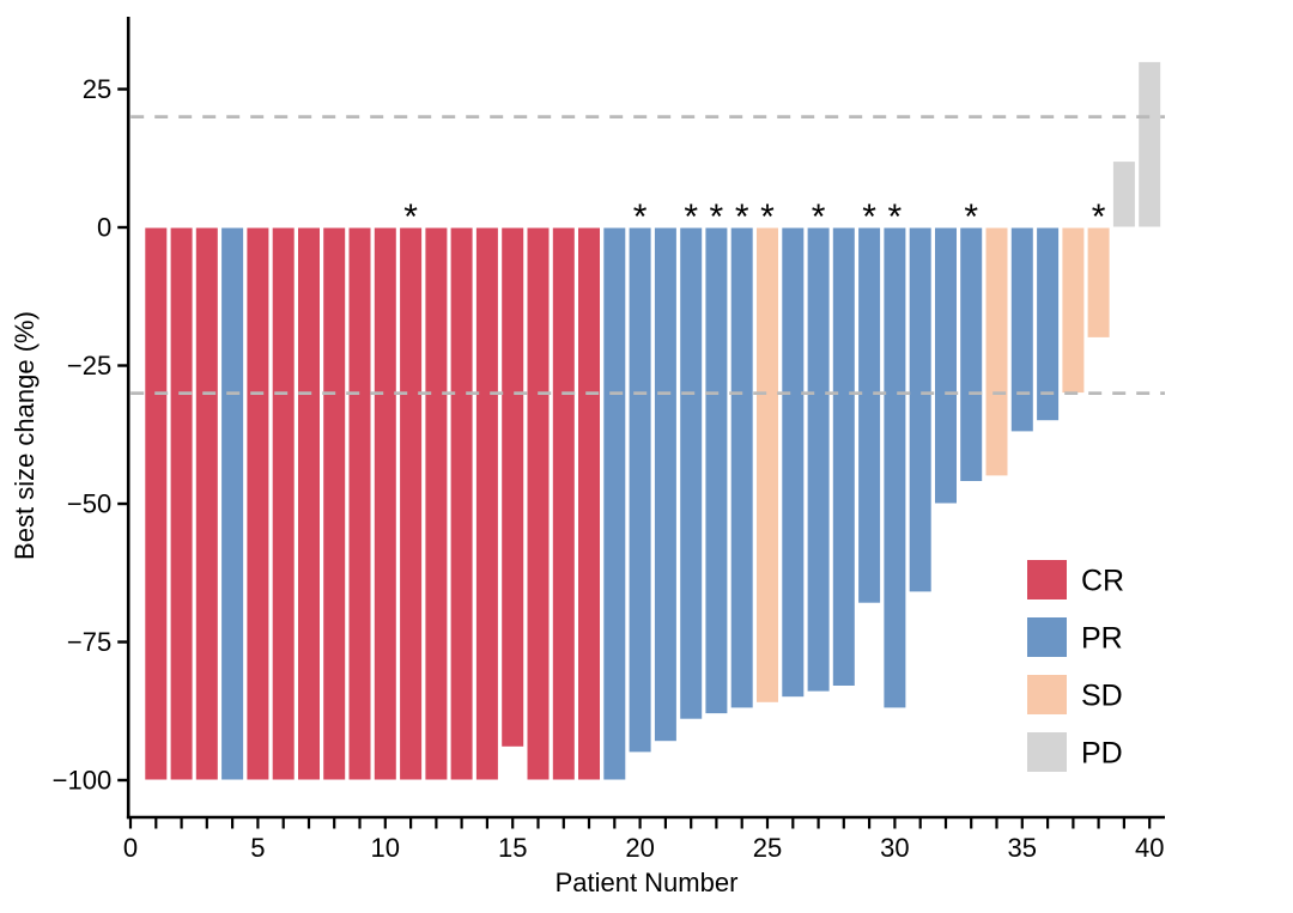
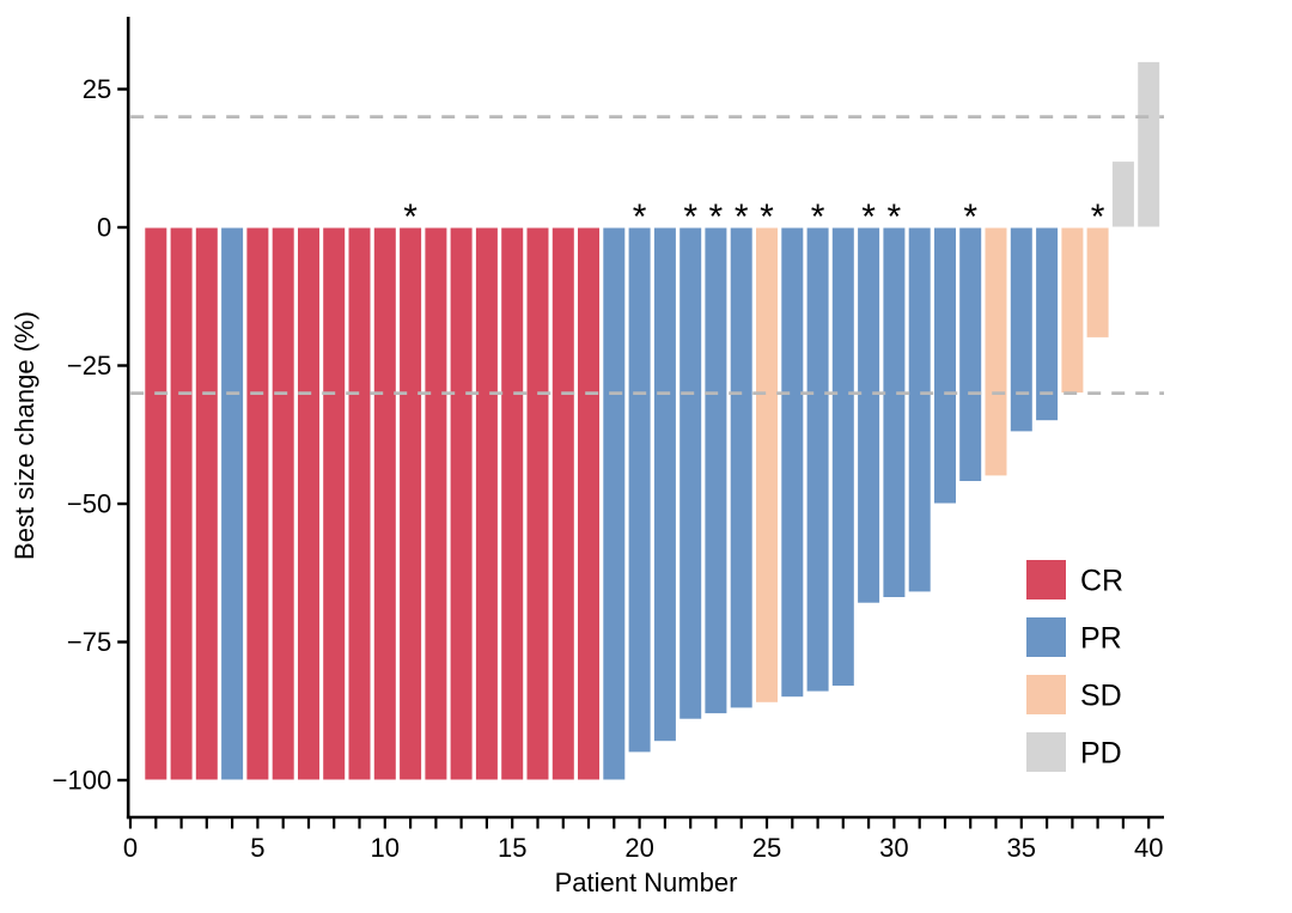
15: -94 -> -100
30: -87 -> -67
